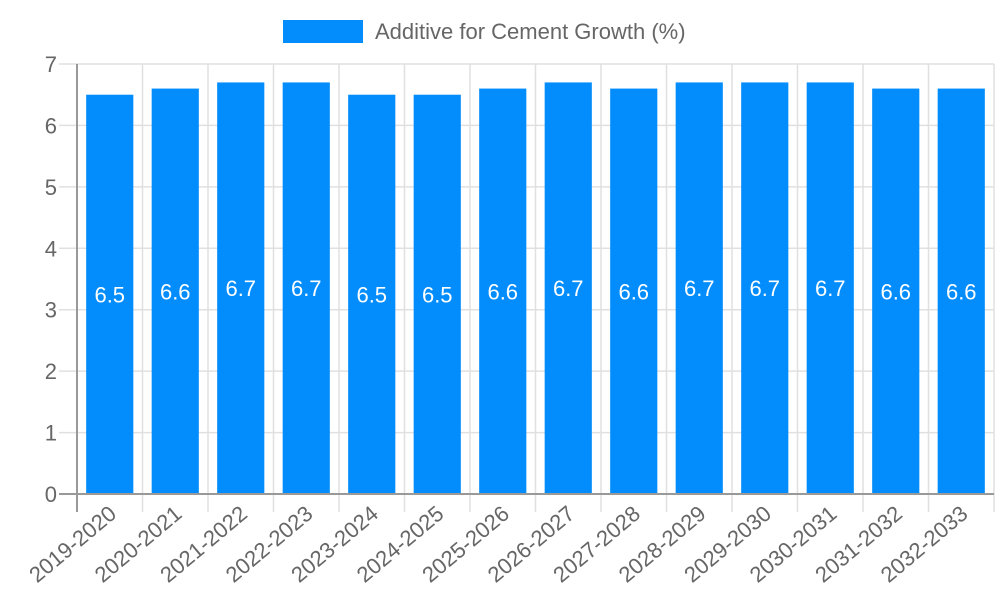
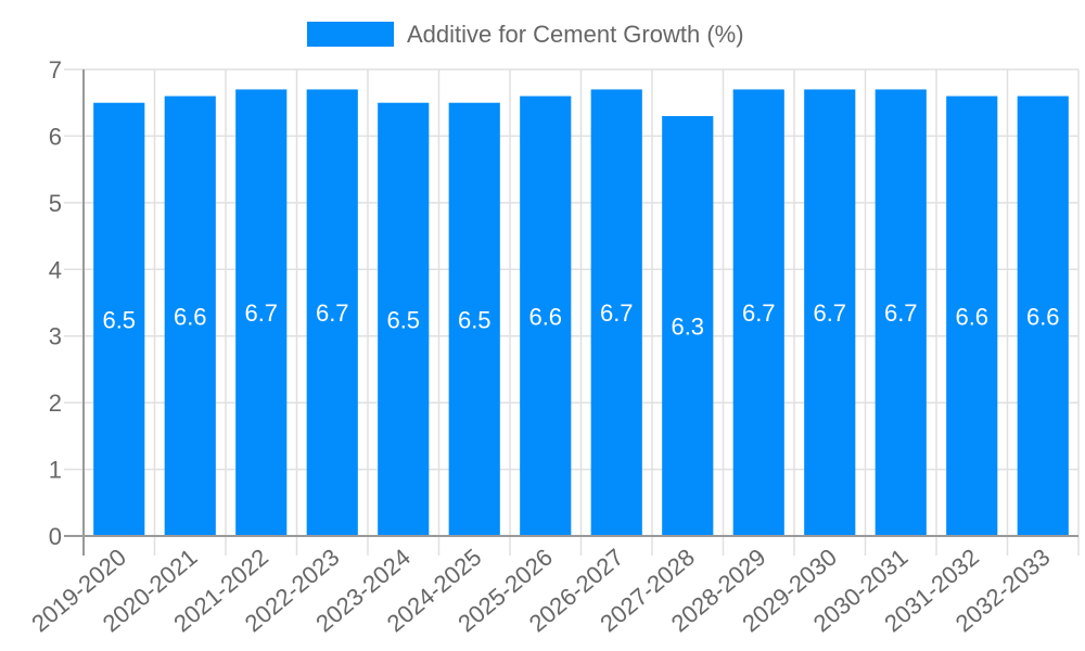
2027-2028: 6.6 -> 6.3
